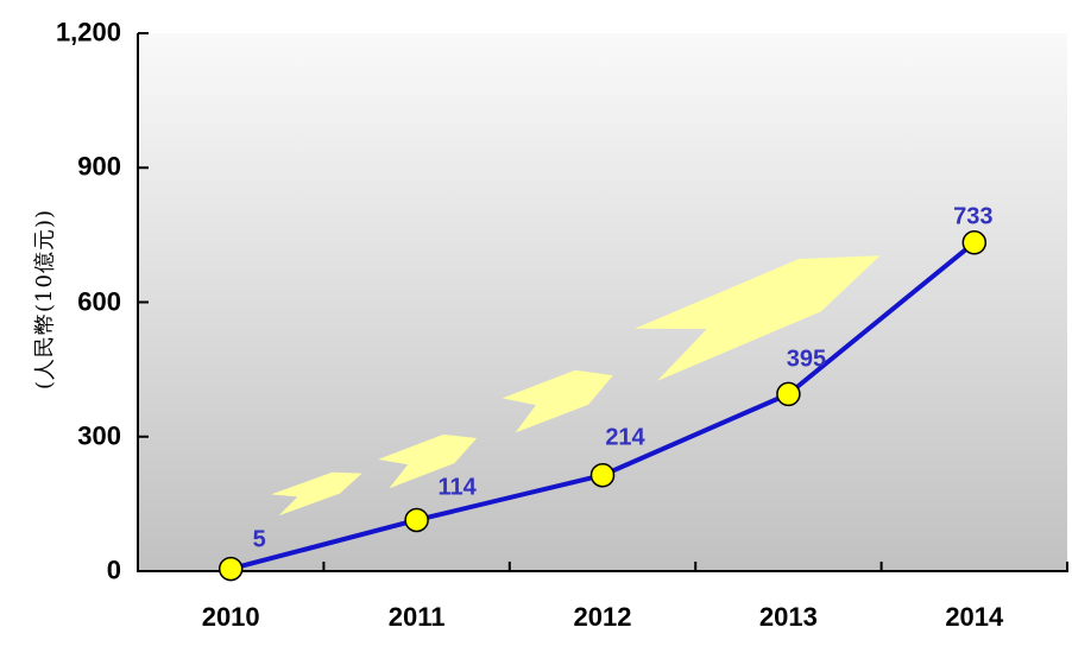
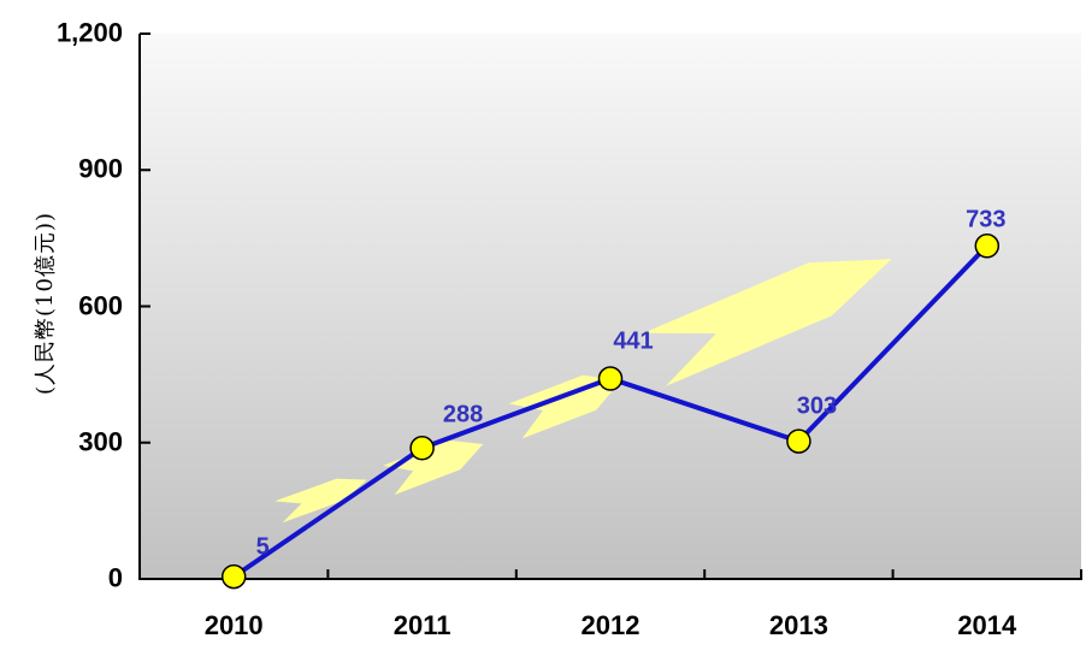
2011: 114 -> 288
2012: 214 -> 441
2013: 395 -> 303
